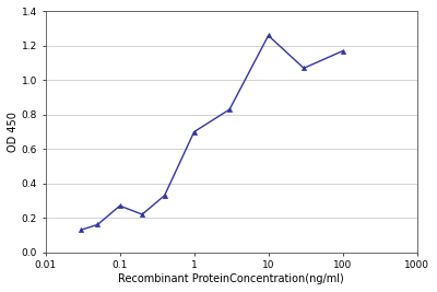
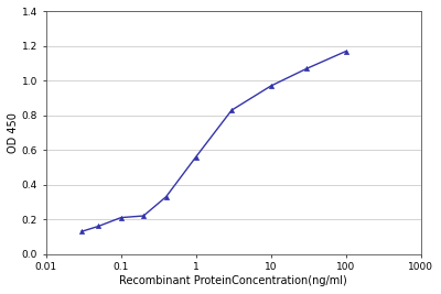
0.1: 0.27 -> 0.21
1: 0.70 -> 0.56
10: 1.26 -> 0.97
